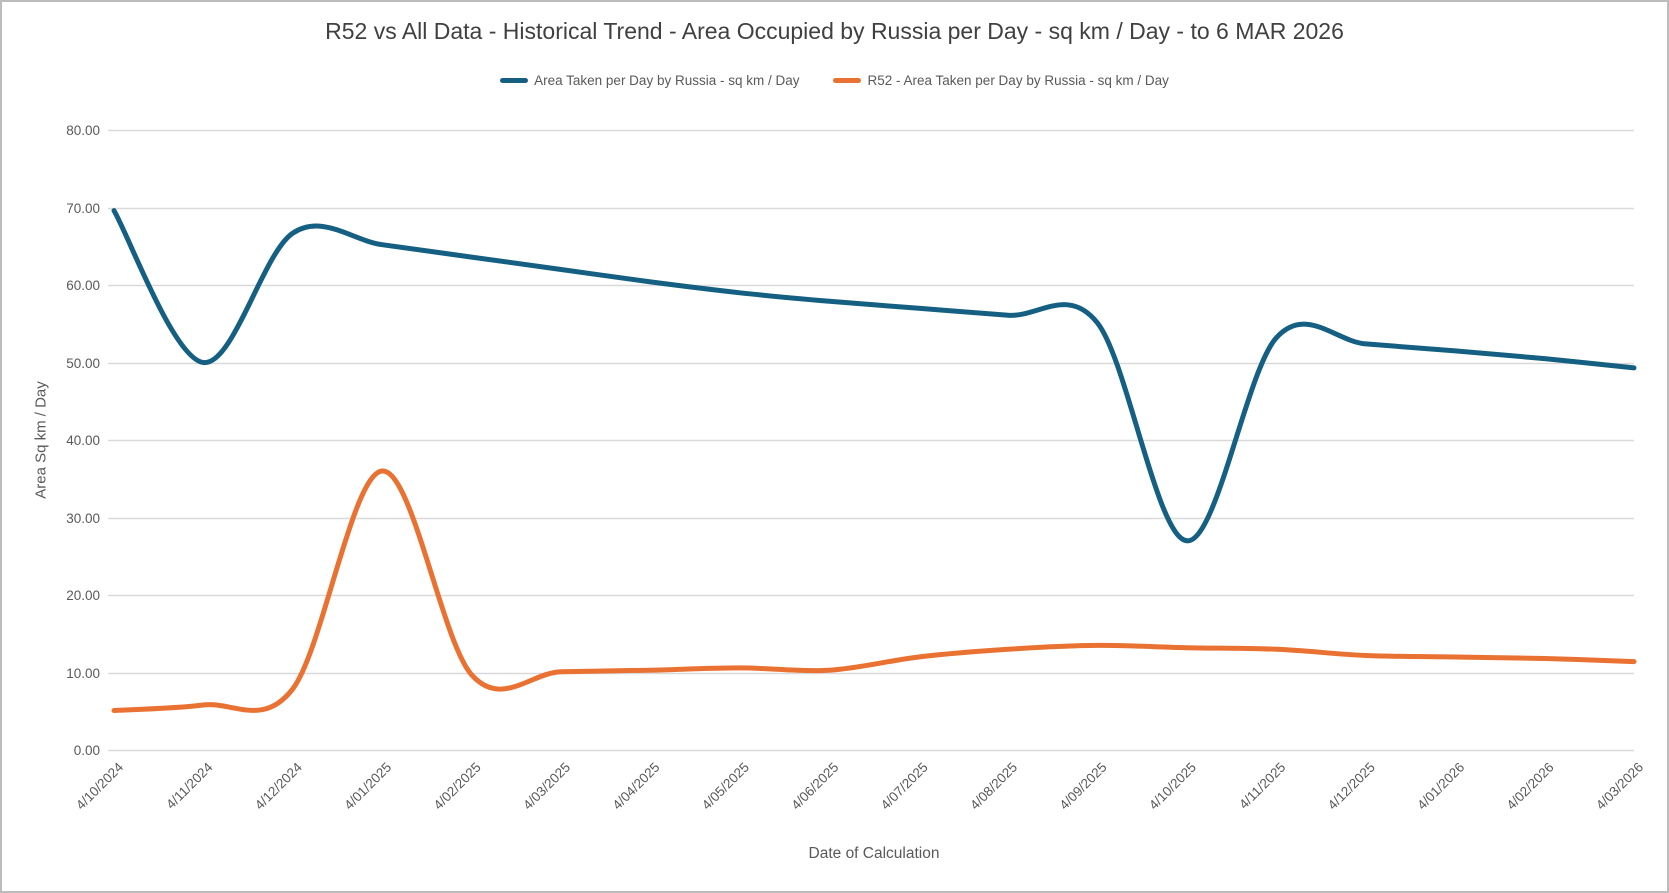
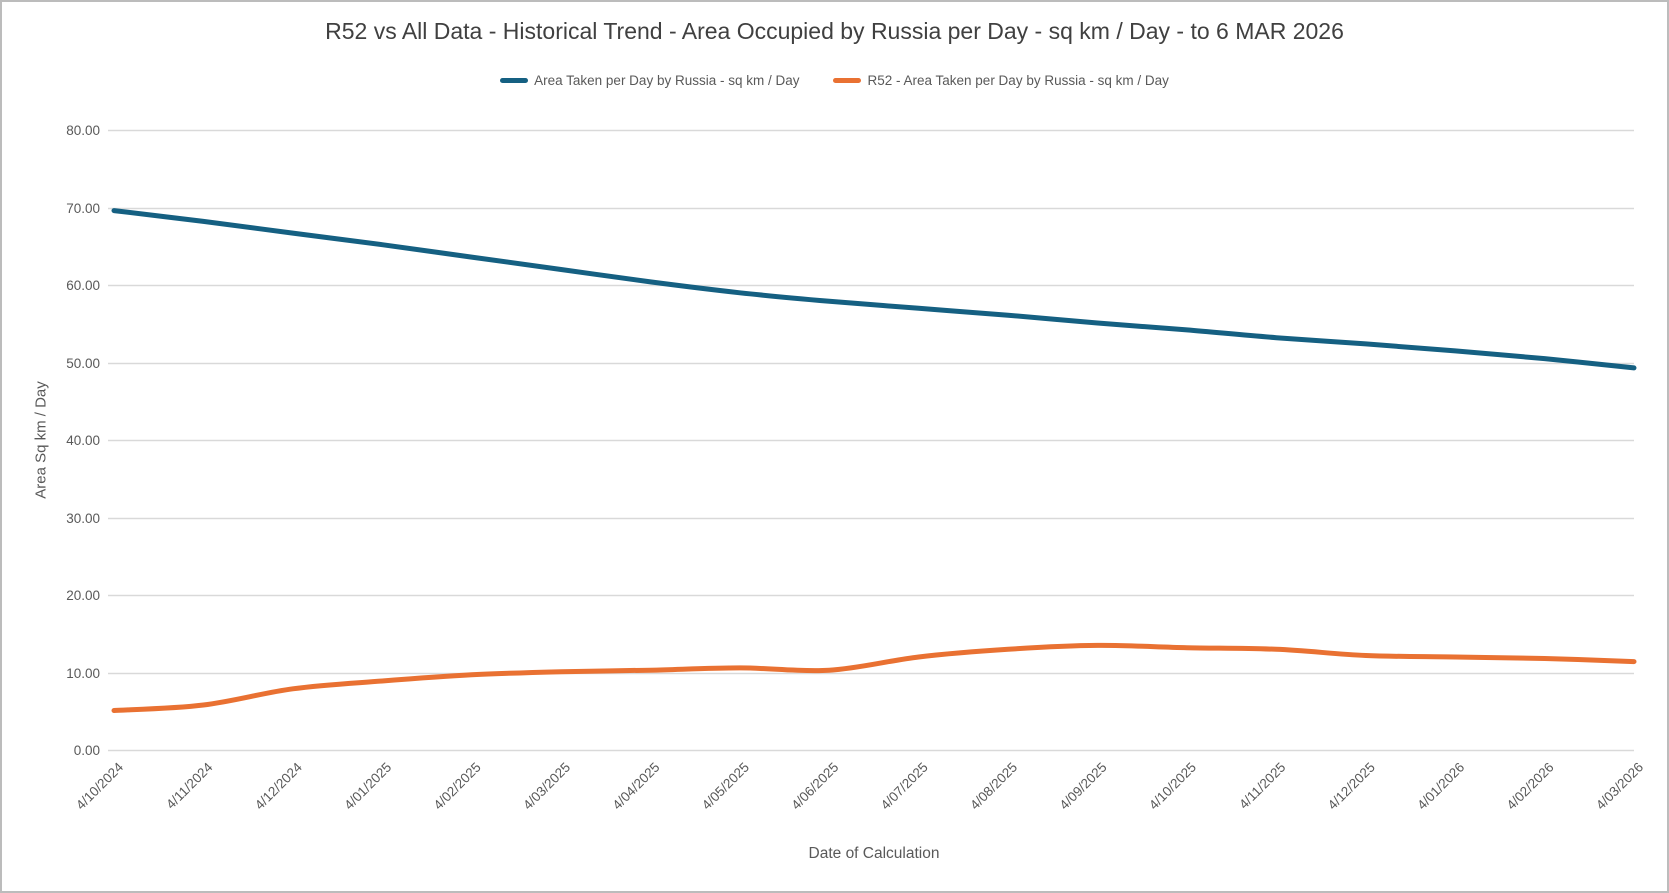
Area Taken per Day by Russia - sq km / Day/4/11/2024: 50 -> 68
R52 - Area Taken per Day by Russia - sq km / Day/4/01/2025: 36 -> 9
Area Taken per Day by Russia - sq km / Day/4/10/2025: 27 -> 54
